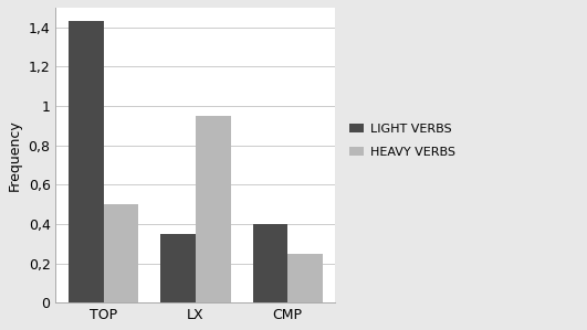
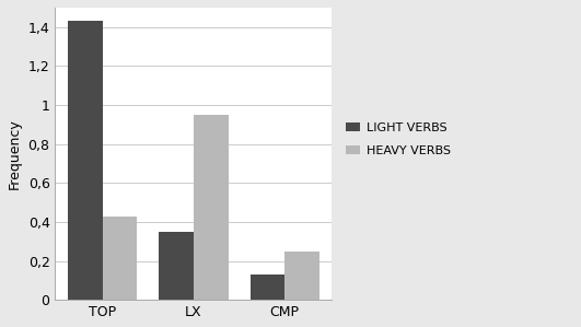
HEAVY VERBS/TOP: 0,50 -> 0,43
LIGHT VERBS/CMP: 0,40 -> 0,13
